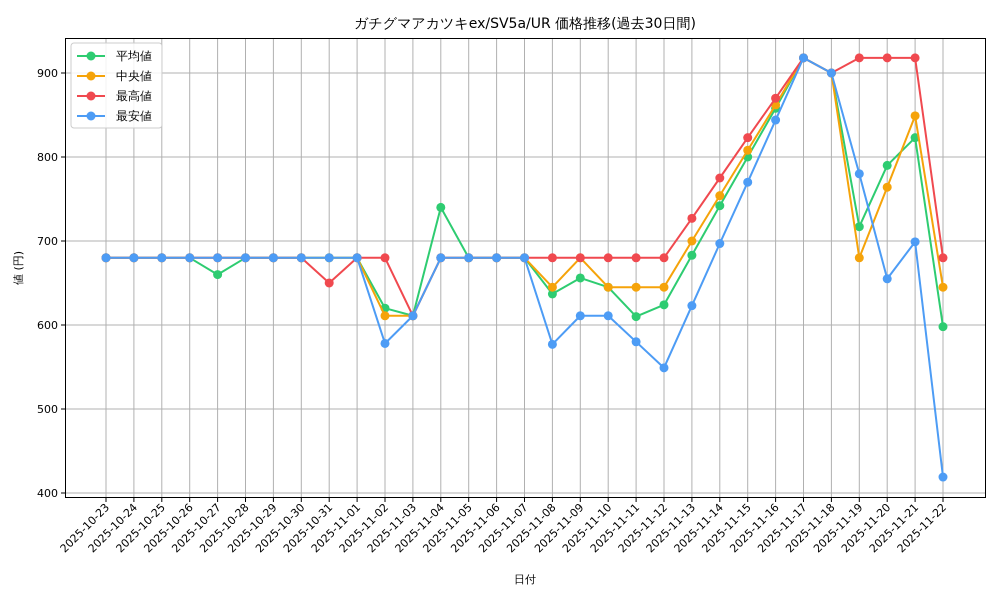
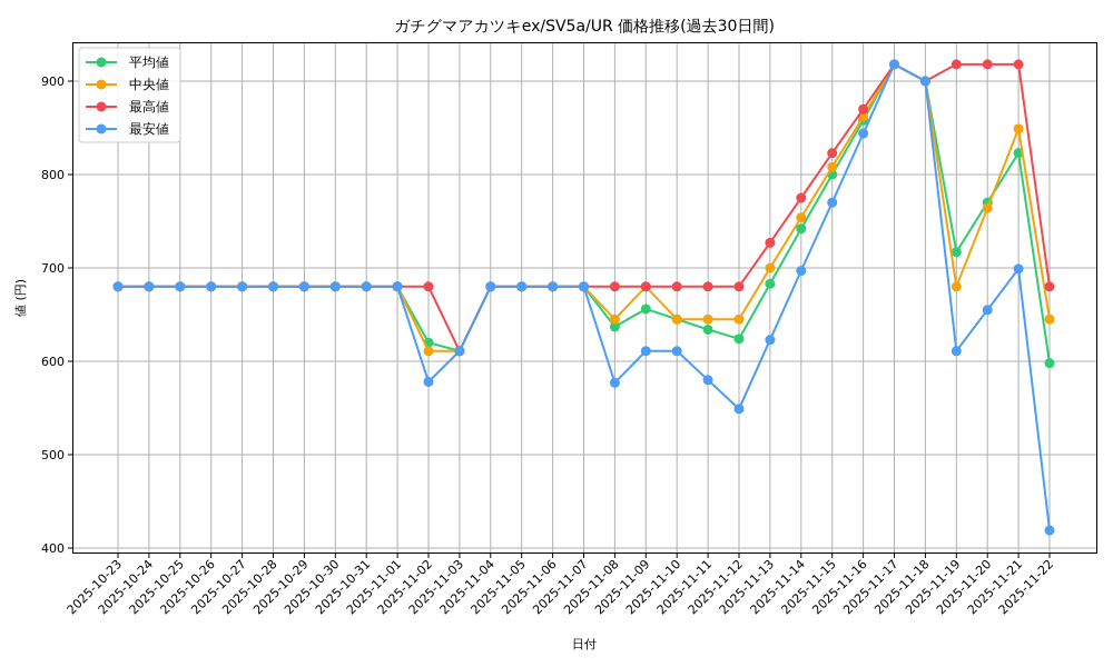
平均値/2025-10-27: 660 -> 680
最高値/2025-10-31: 650 -> 680
平均値/2025-11-04: 740 -> 680
平均値/2025-11-11: 610 -> 630
最安値/2025-11-19: 780 -> 610
平均値/2025-11-20: 790 -> 770
